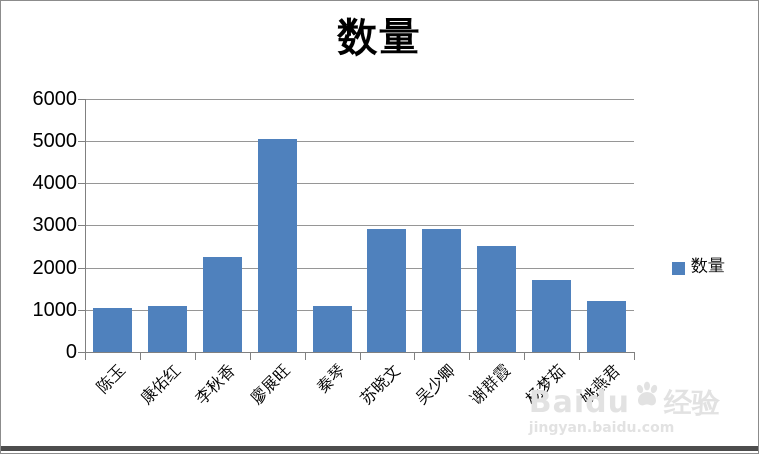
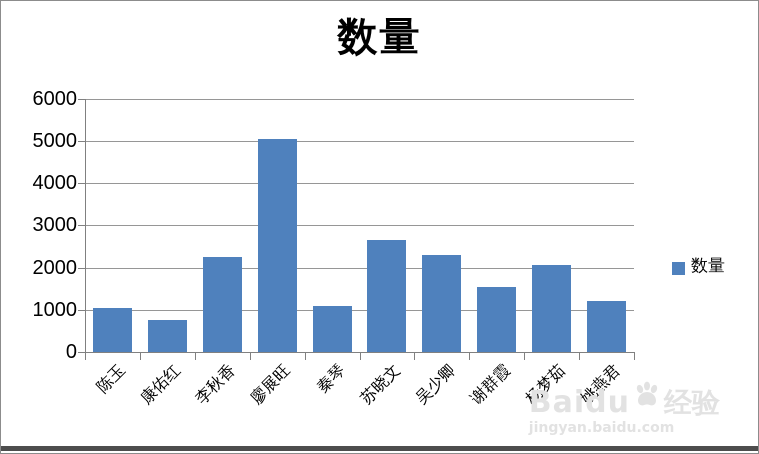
康佑红: 1100 -> 800
苏晓文: 2900 -> 2600
吴少卿: 2900 -> 2300
谢群霞: 2500 -> 1600
杨梦茹: 1700 -> 2000
